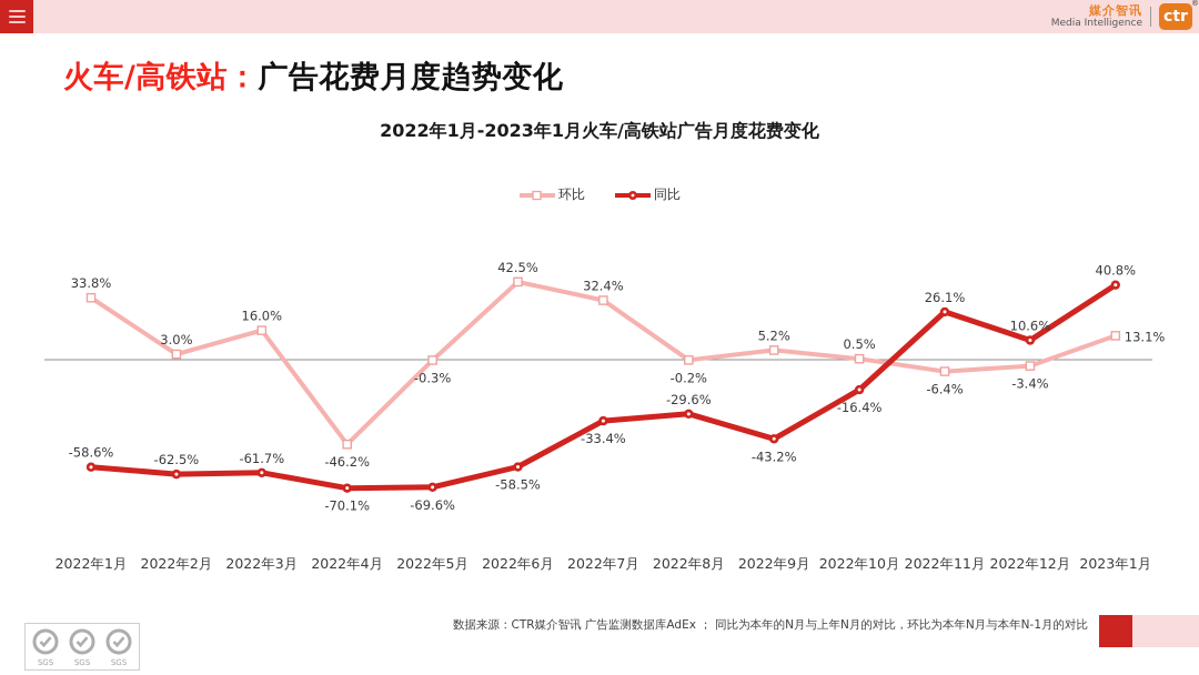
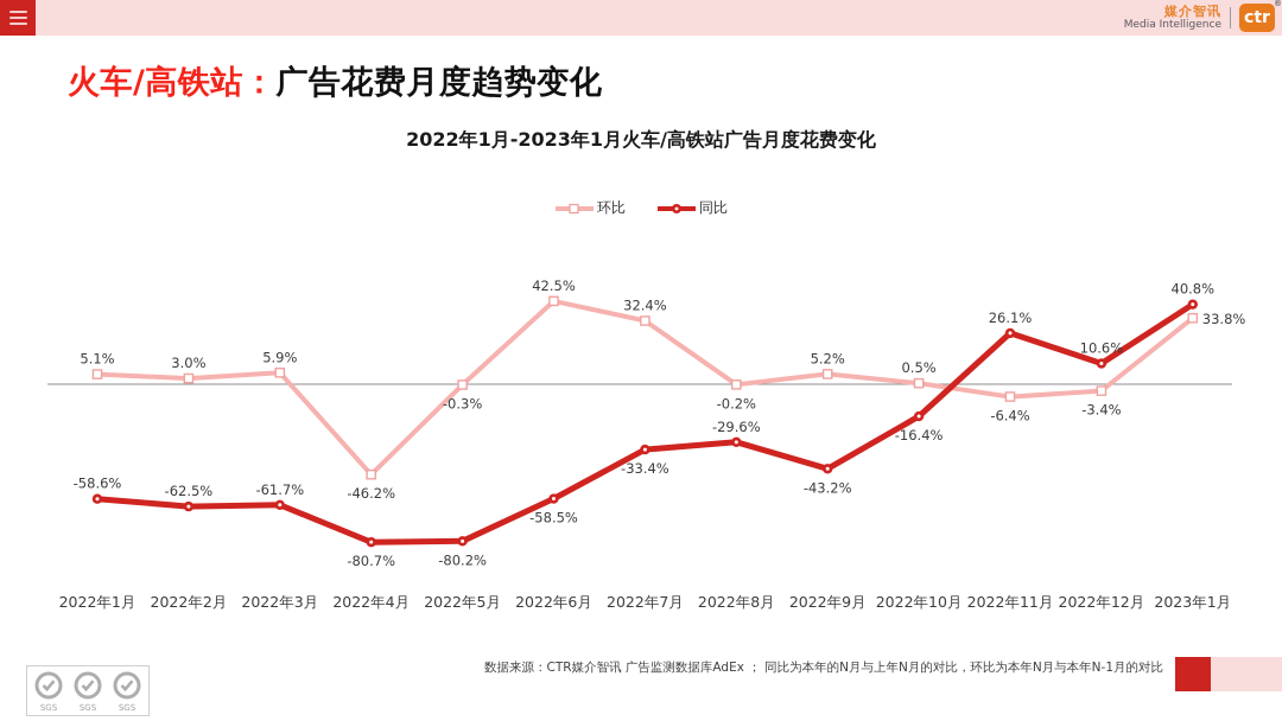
环比/2022年1月: 33.8% -> 5.1%
环比/2022年3月: 16.0% -> 5.9%
同比/2022年4月: -70.1% -> -80.7%
同比/2022年5月: -69.6% -> -80.2%
环比/2023年1月: 13.1% -> 33.8%
